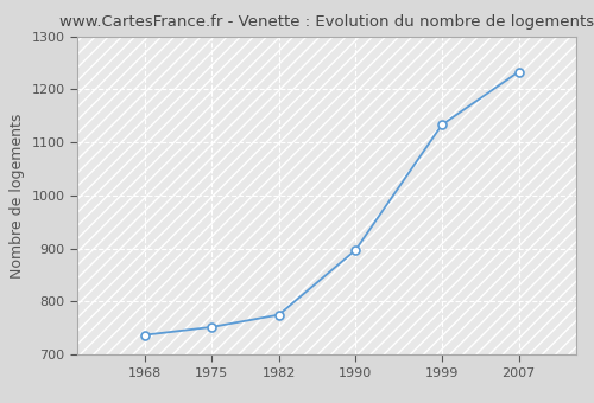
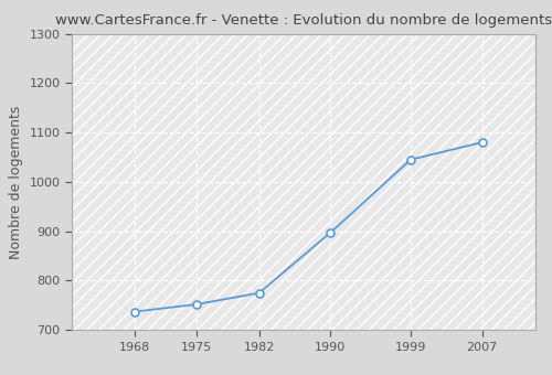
1999: 1133 -> 1045
2007: 1233 -> 1080
